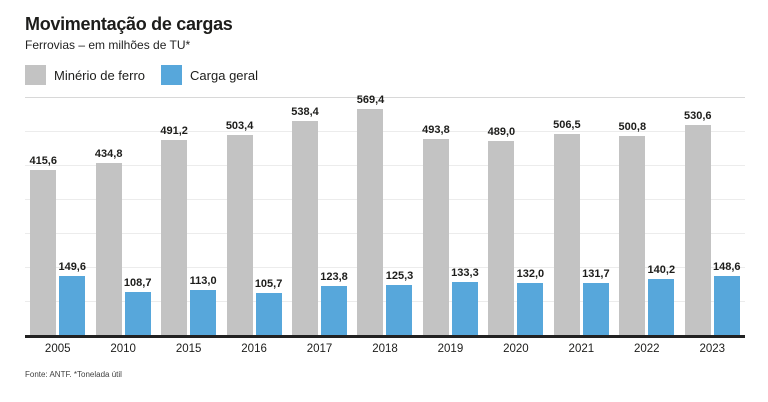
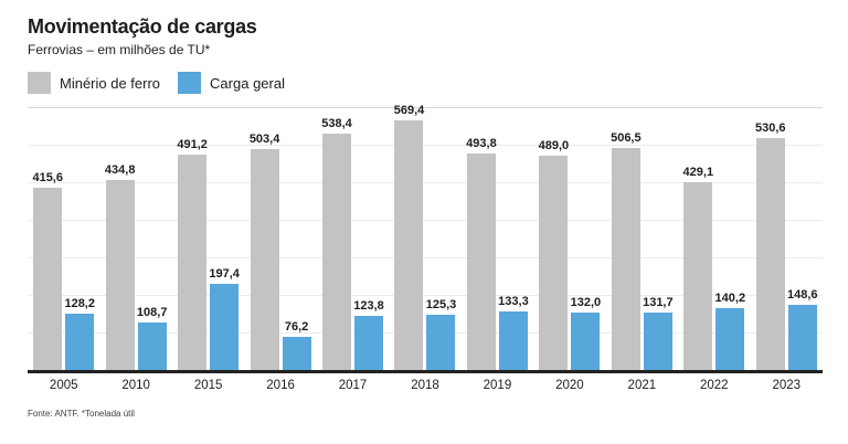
Carga geral/2005: 149,6 -> 128,2
Carga geral/2015: 113,0 -> 197,4
Carga geral/2016: 105,7 -> 76,2
Minério de ferro/2022: 500,8 -> 429,1
